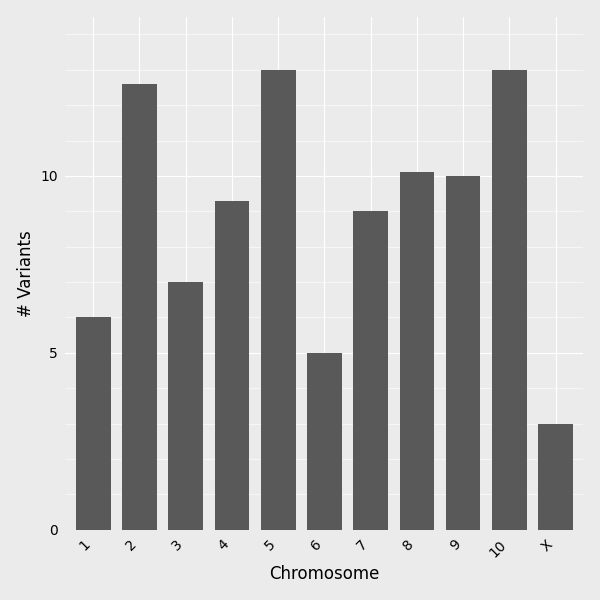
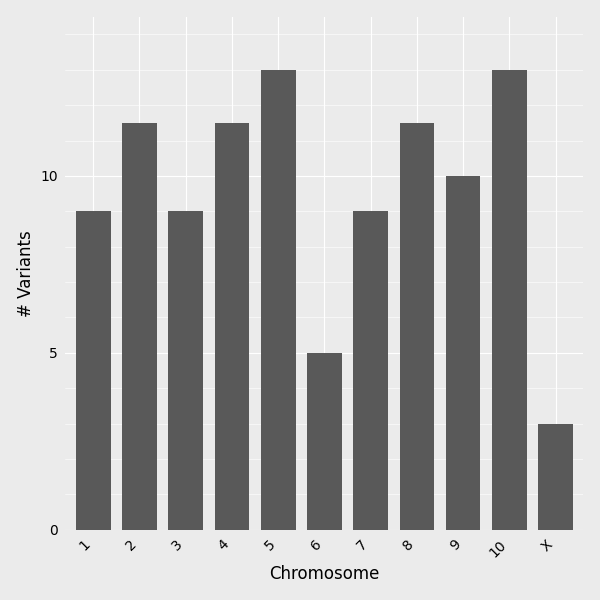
1: 6.0 -> 9.0
2: 12.6 -> 11.5
3: 7.0 -> 9.0
4: 9.3 -> 11.5
8: 10.1 -> 11.5
